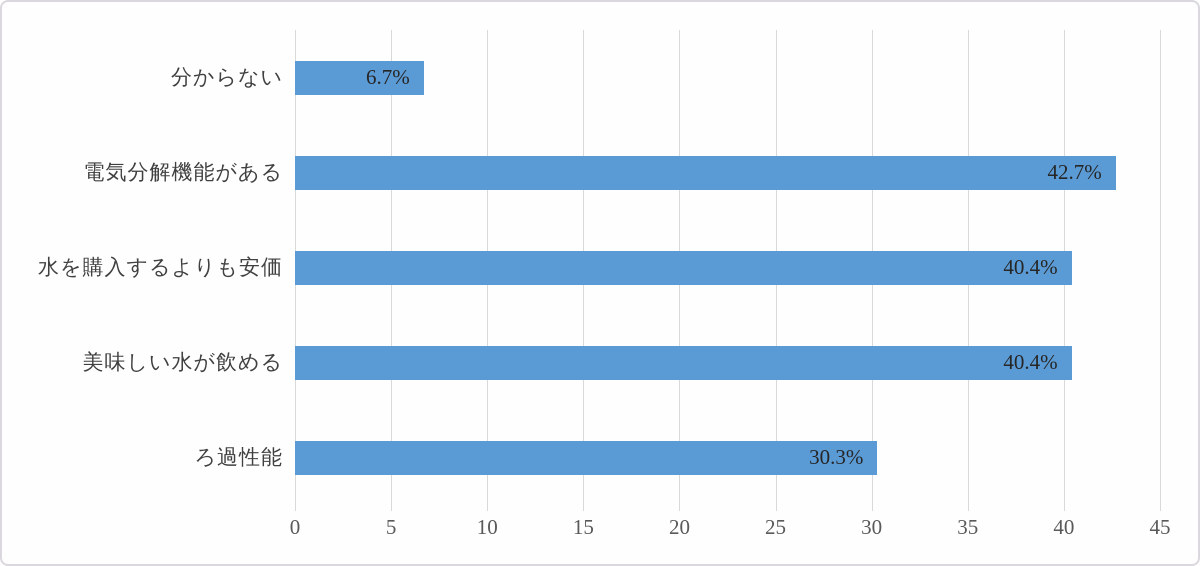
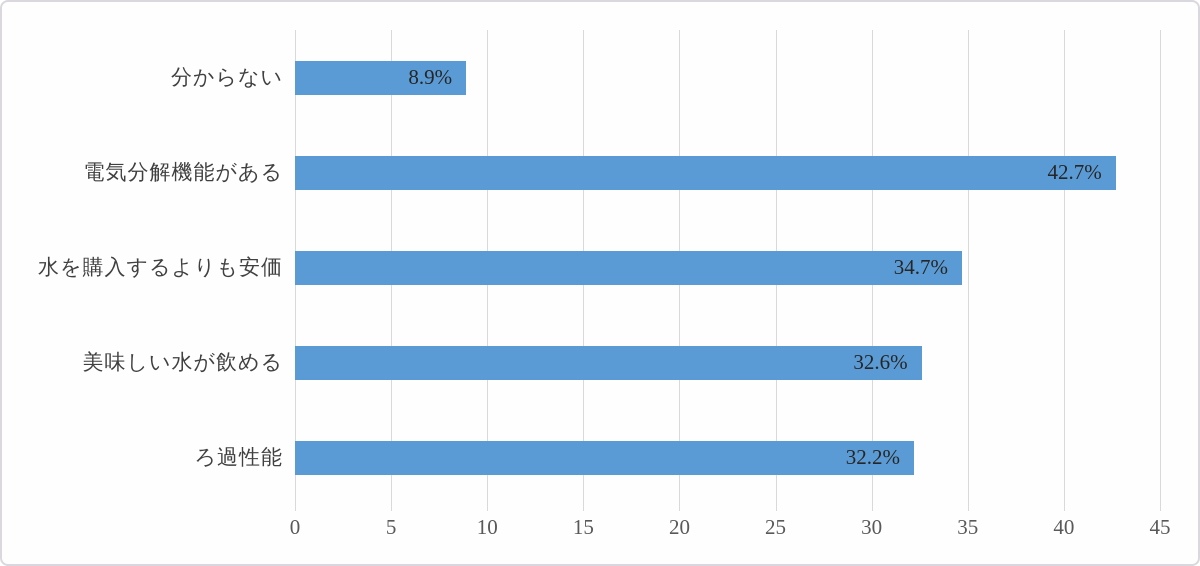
分からない: 6.7% -> 8.9%
水を購入するよりも安価: 40.4% -> 34.7%
美味しい水が飲める: 40.4% -> 32.6%
ろ過性能: 30.3% -> 32.2%
